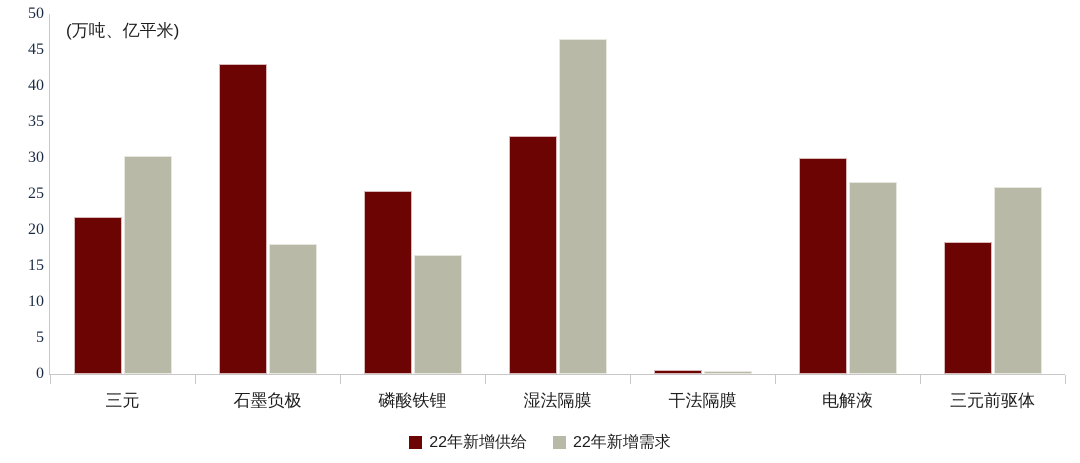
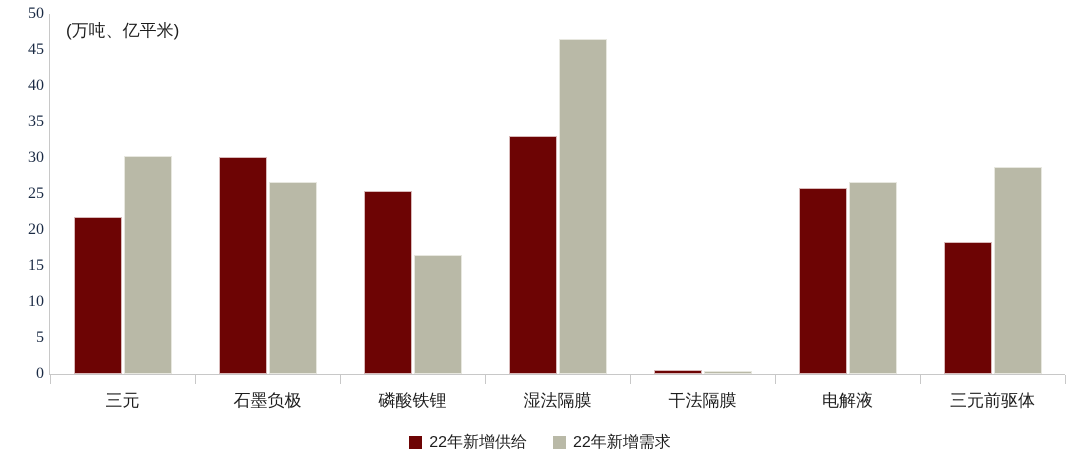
22年新增供给/石墨负极: 43 -> 30
22年新增需求/石墨负极: 18 -> 27
22年新增供给/电解液: 30 -> 26
22年新增需求/三元前驱体: 26 -> 29
